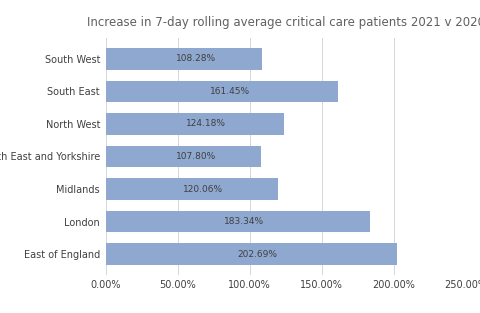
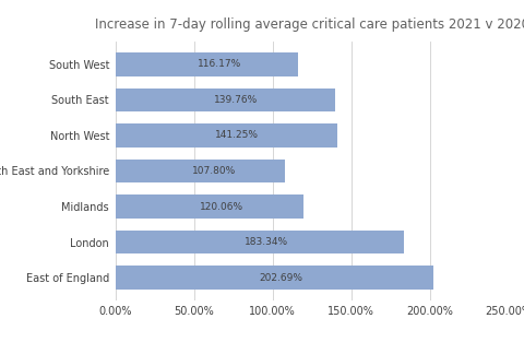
South West: 108.28% -> 116.17%
South East: 161.45% -> 139.76%
North West: 124.18% -> 141.25%
